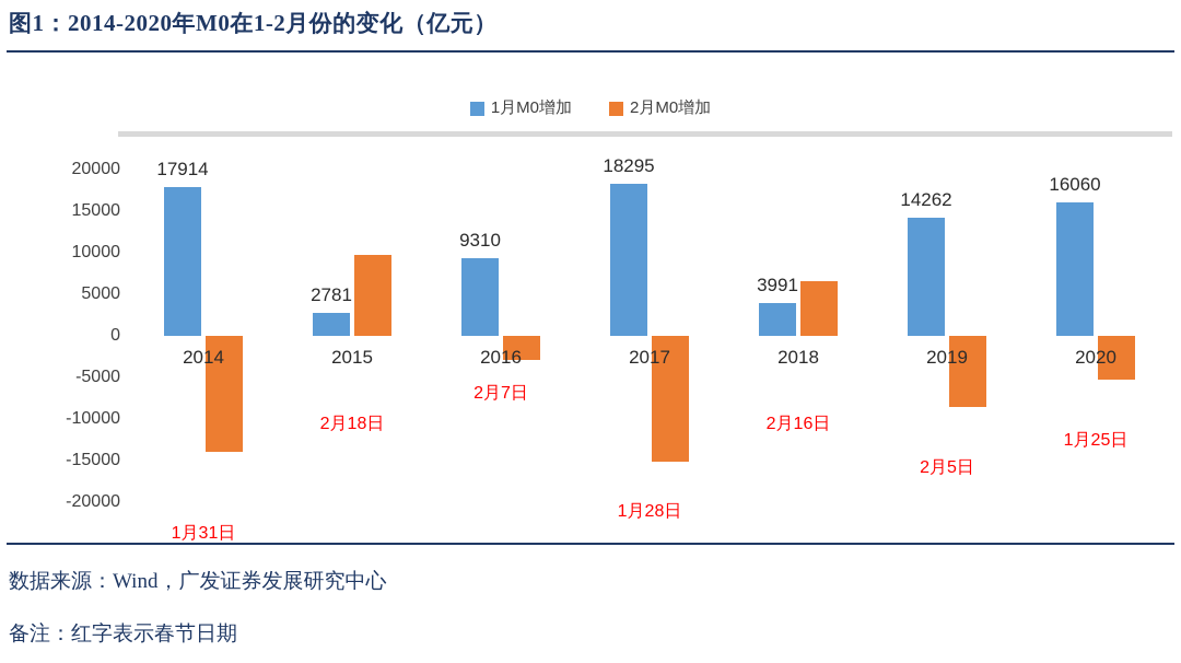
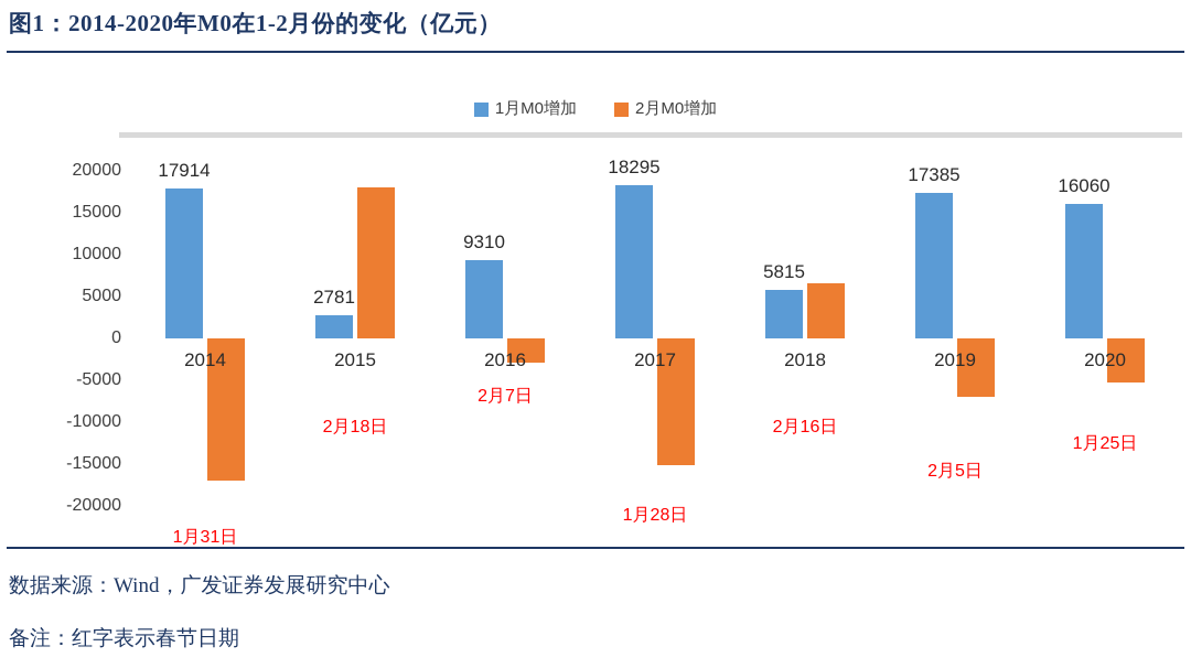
2月M0增加/2014: -14000 -> -17000
2月M0增加/2015: 10000 -> 18000
1月M0增加/2018: 3991 -> 5815
1月M0增加/2019: 14262 -> 17385
2月M0增加/2019: -8000 -> -7000
